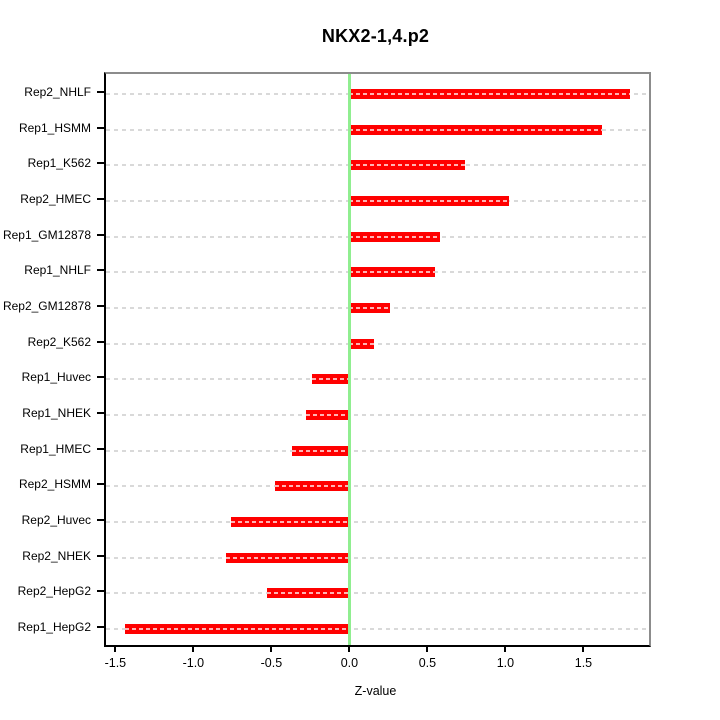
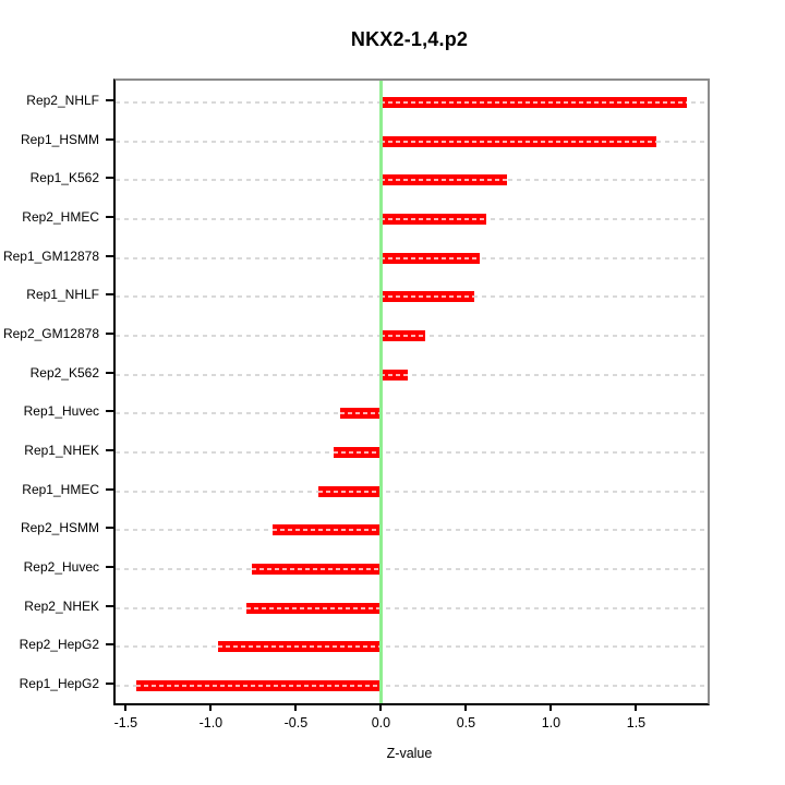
Rep2_HMEC: 1.02 -> 0.62
Rep2_HSMM: -0.48 -> -0.64
Rep2_HepG2: -0.53 -> -0.96
